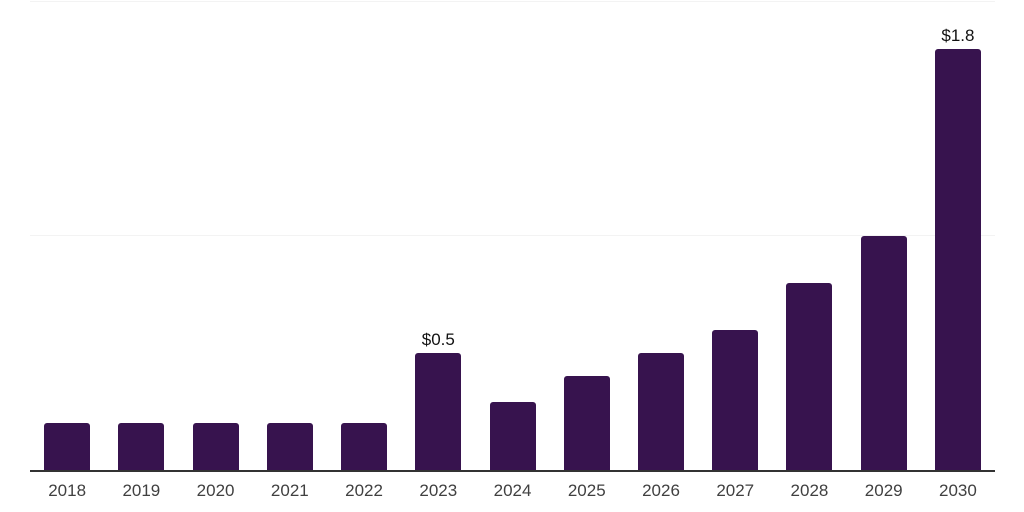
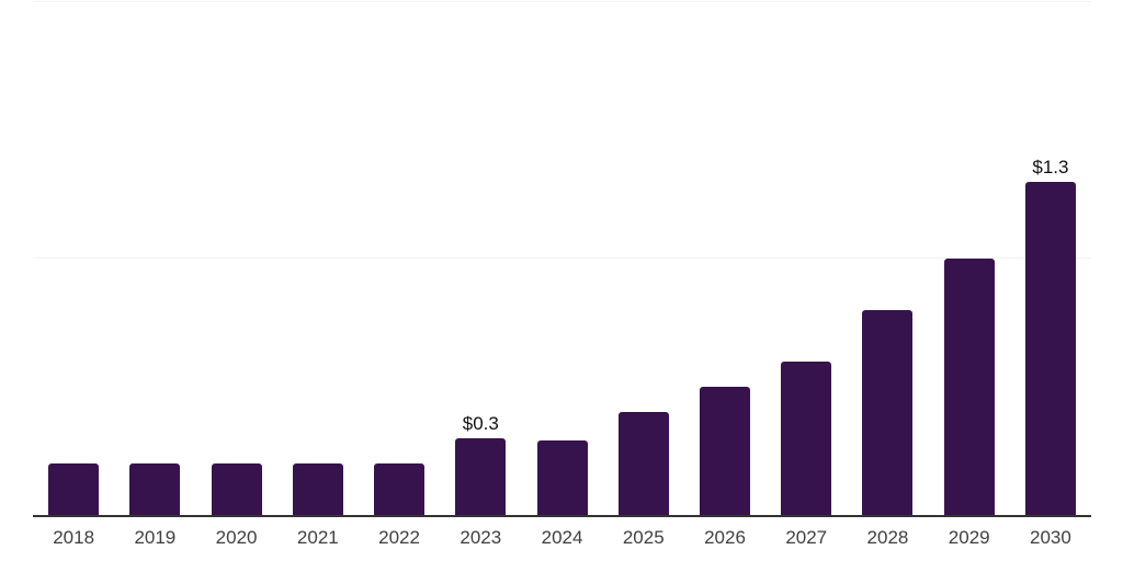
2023: $0.5 -> $0.3
2030: $1.8 -> $1.3
